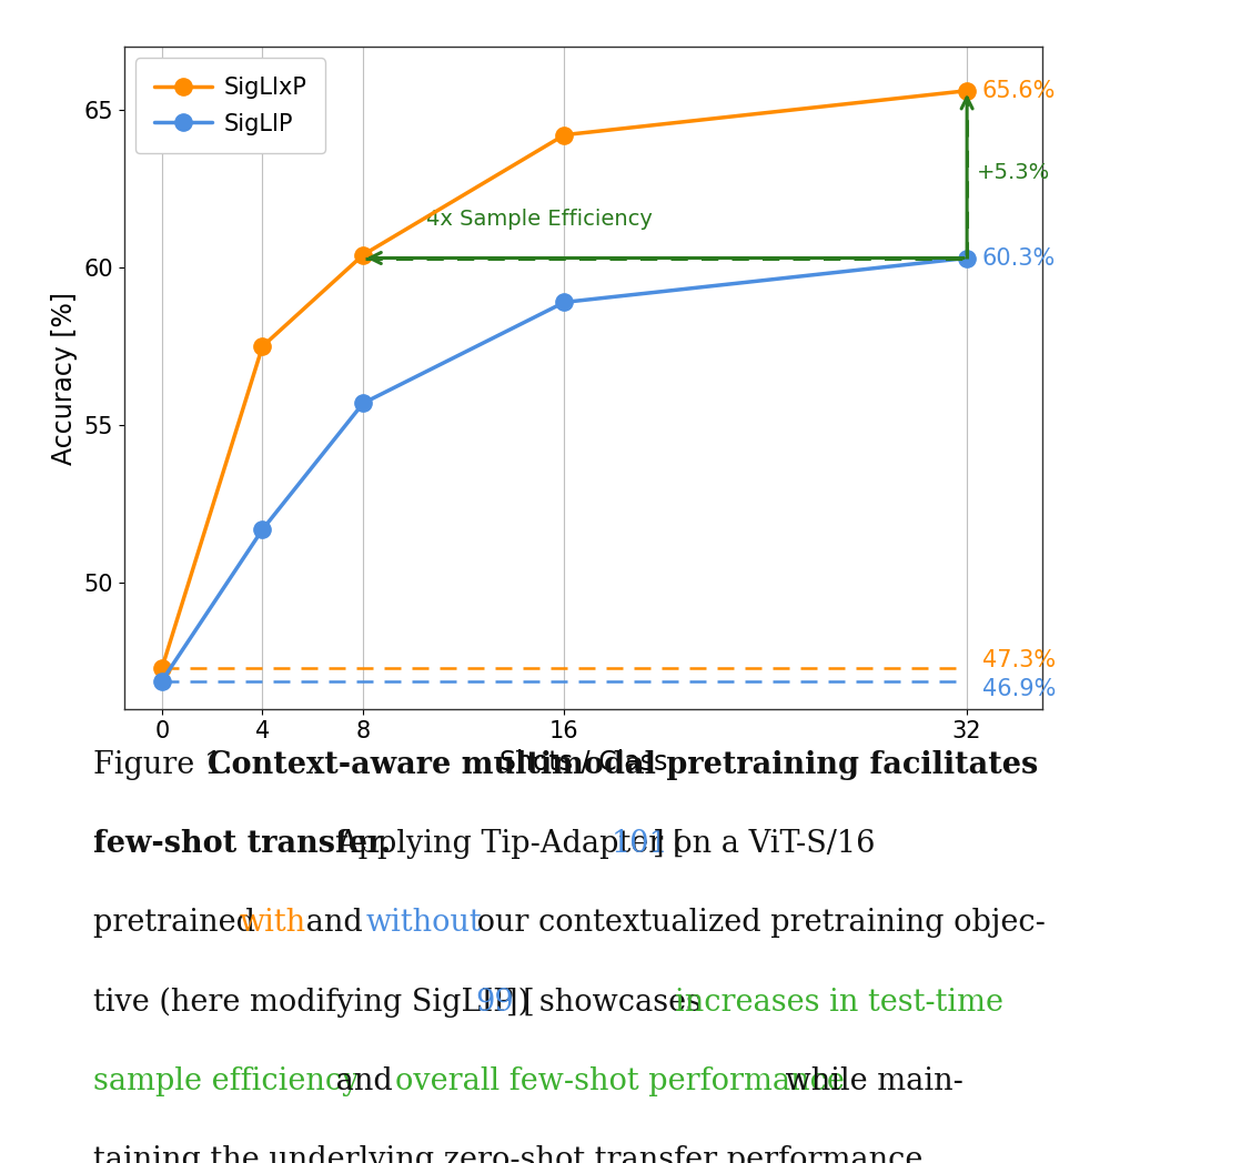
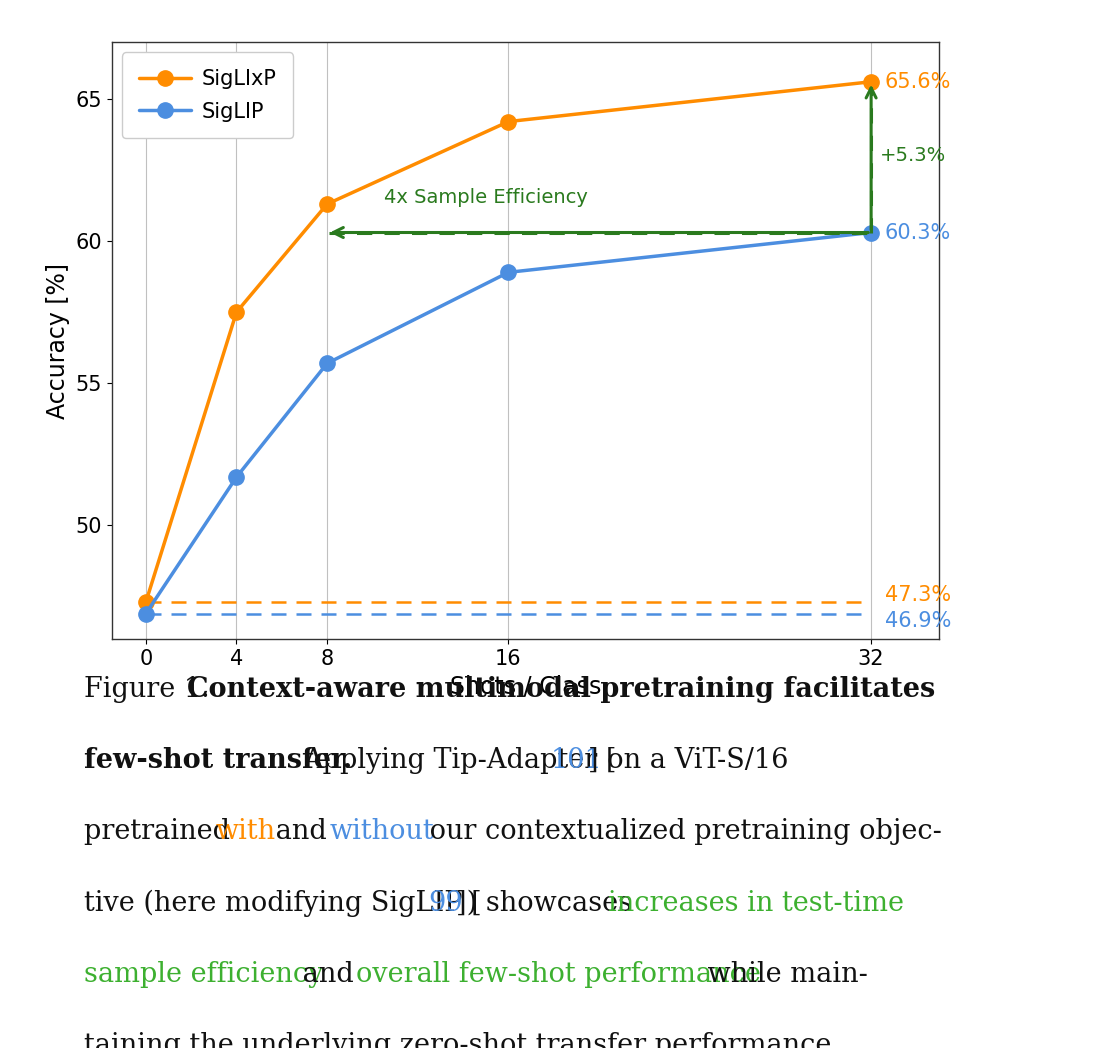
SigLIxP/8: 60.4 -> 61.3
